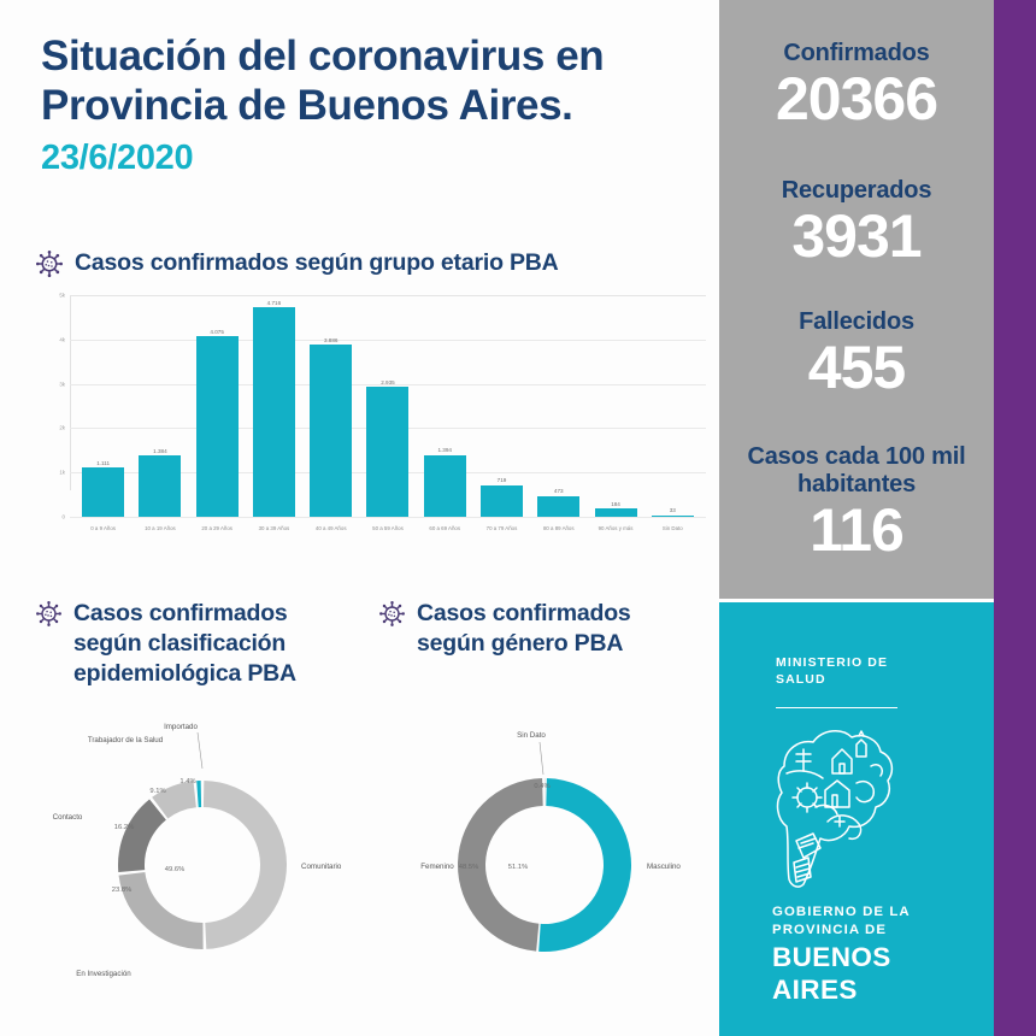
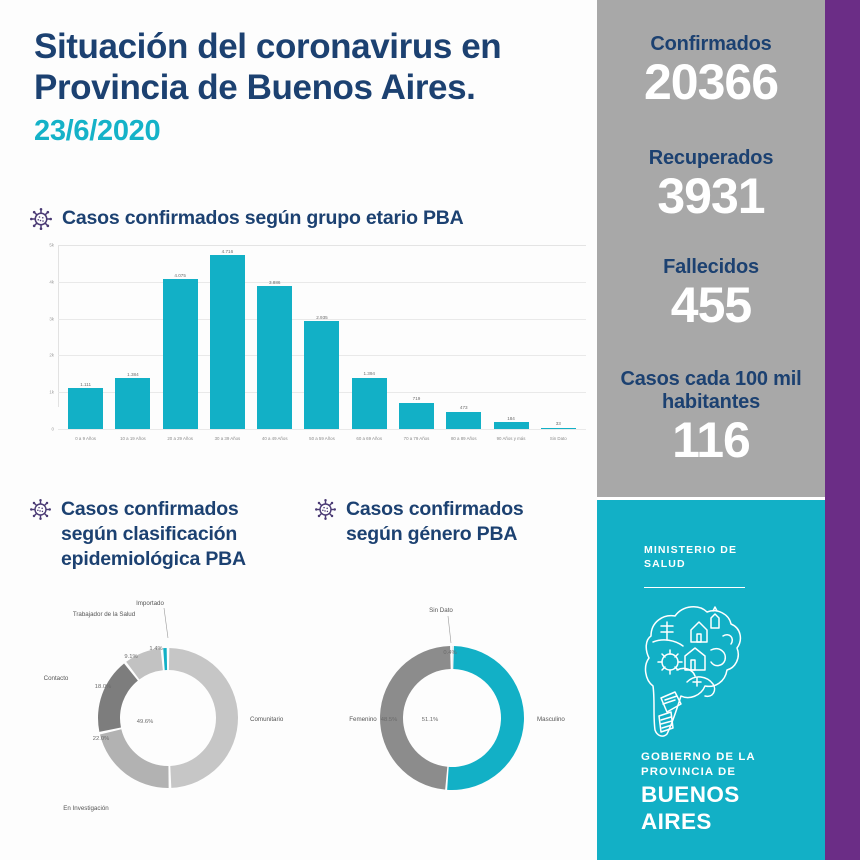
Casos confirmados según clasificación epidemiológica PBA/En Investigación: 23.8% -> 22.0%
Casos confirmados según clasificación epidemiológica PBA/Contacto: 16.2% -> 18.0%
